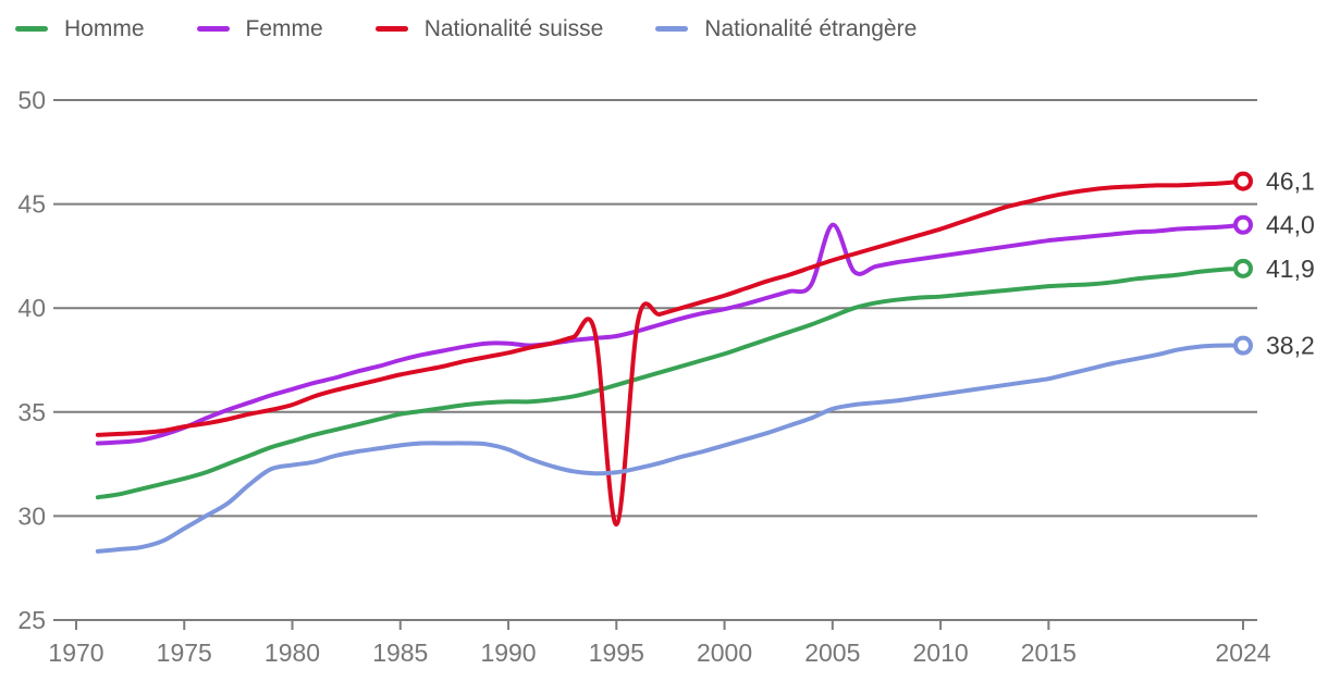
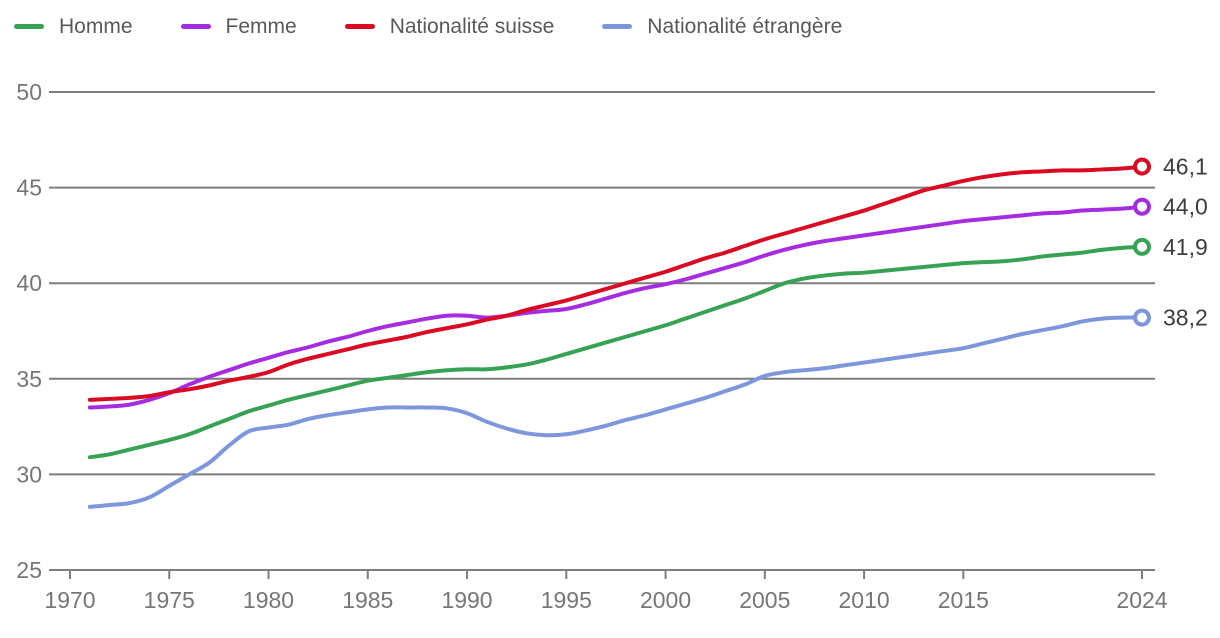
Nationalité suisse/1995: 29.6 -> 39.1
Femme/2005: 44.0 -> 41.5
